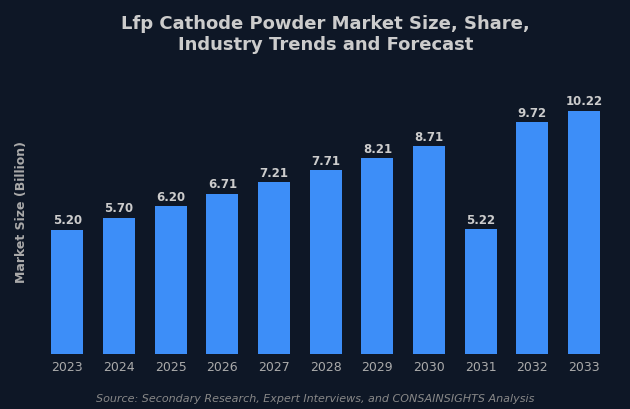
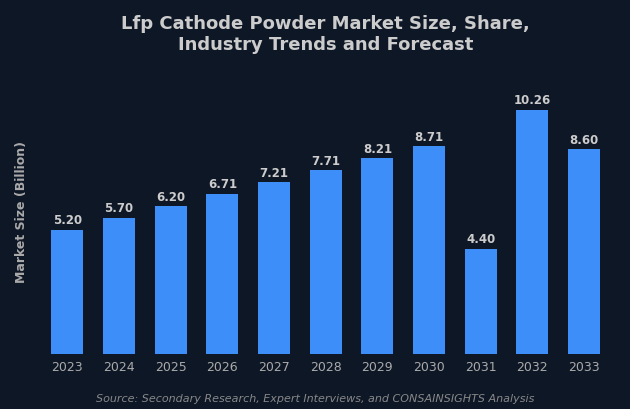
2031: 5.22 -> 4.40
2032: 9.72 -> 10.26
2033: 10.22 -> 8.60
